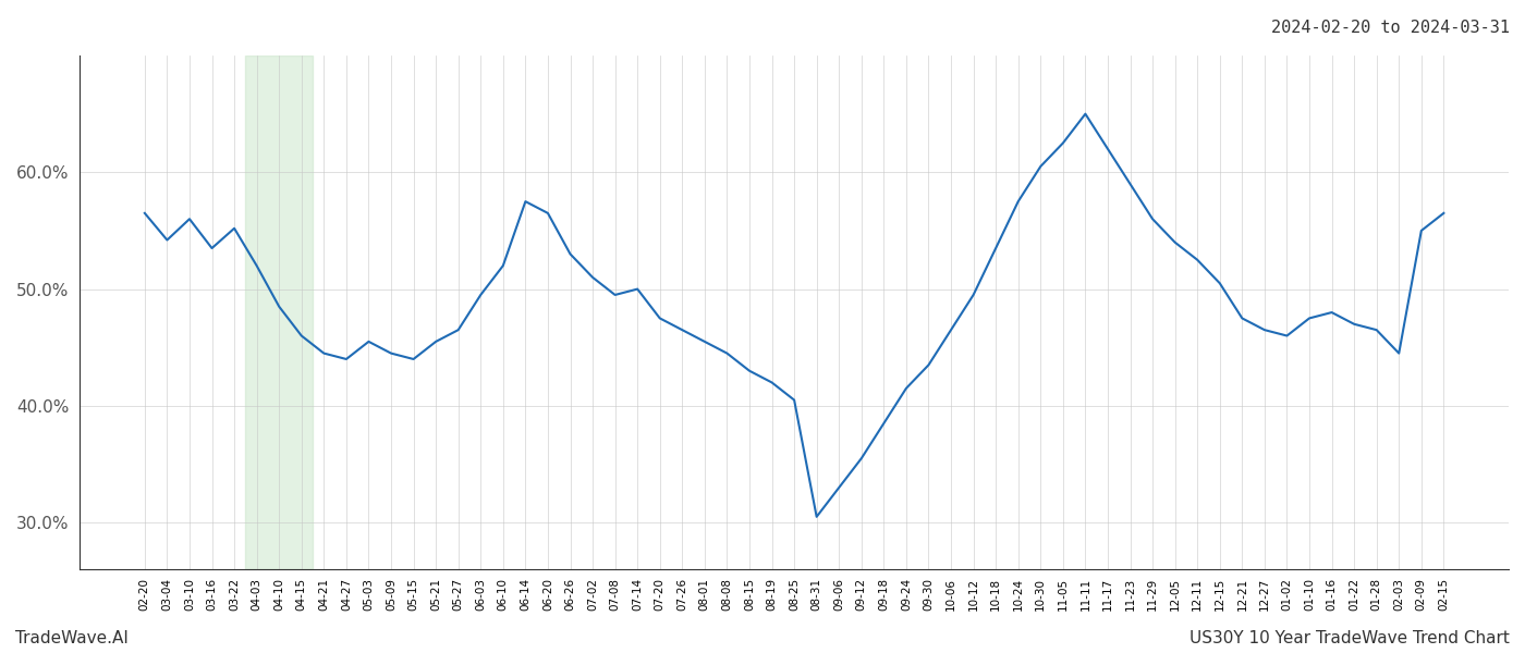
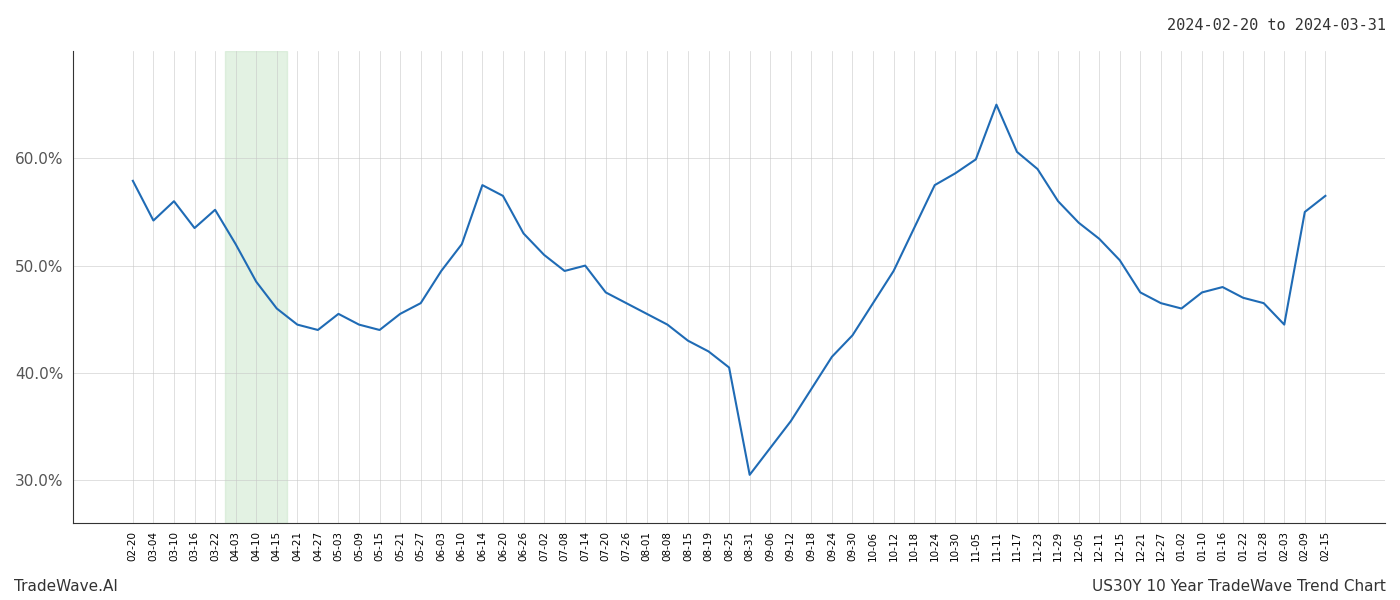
02-20: 56.5% -> 57.9%
10-30: 60.5% -> 58.6%
11-05: 62.5% -> 59.9%
11-17: 62.0% -> 60.6%
